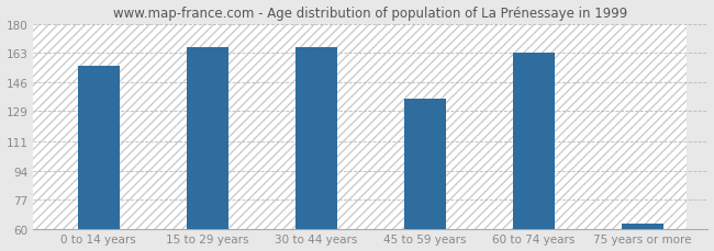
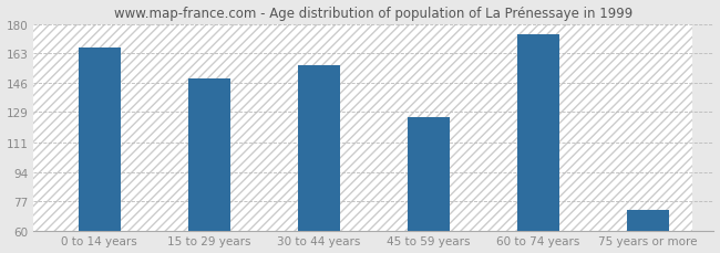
0 to 14 years: 155 -> 166
15 to 29 years: 166 -> 148
30 to 44 years: 166 -> 156
45 to 59 years: 136 -> 126
60 to 74 years: 163 -> 174
75 years or more: 63 -> 72
